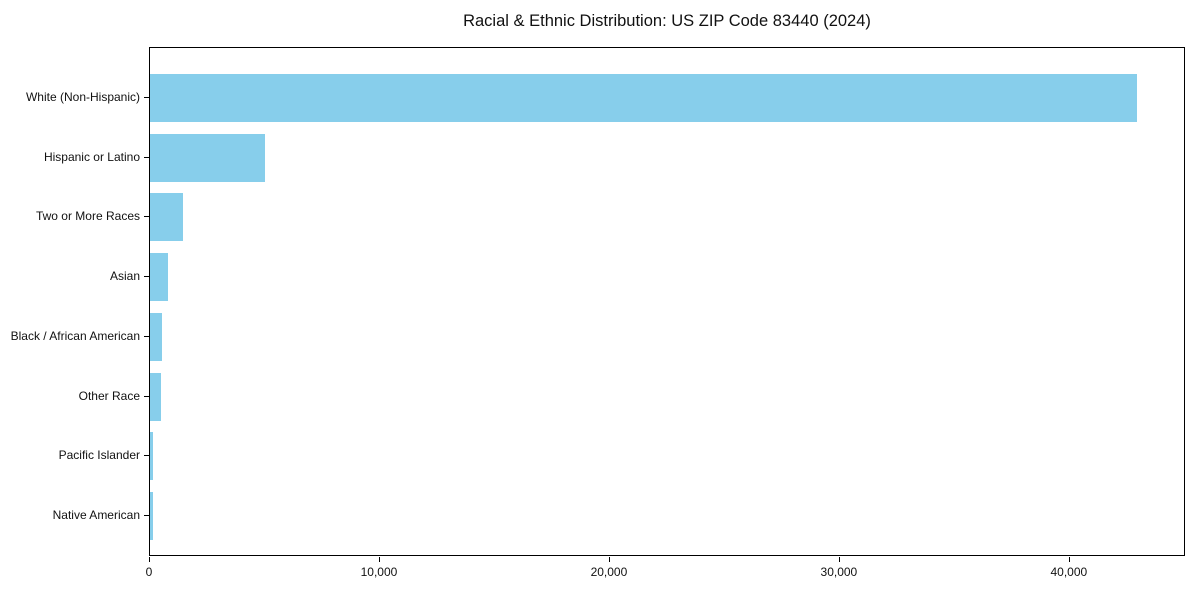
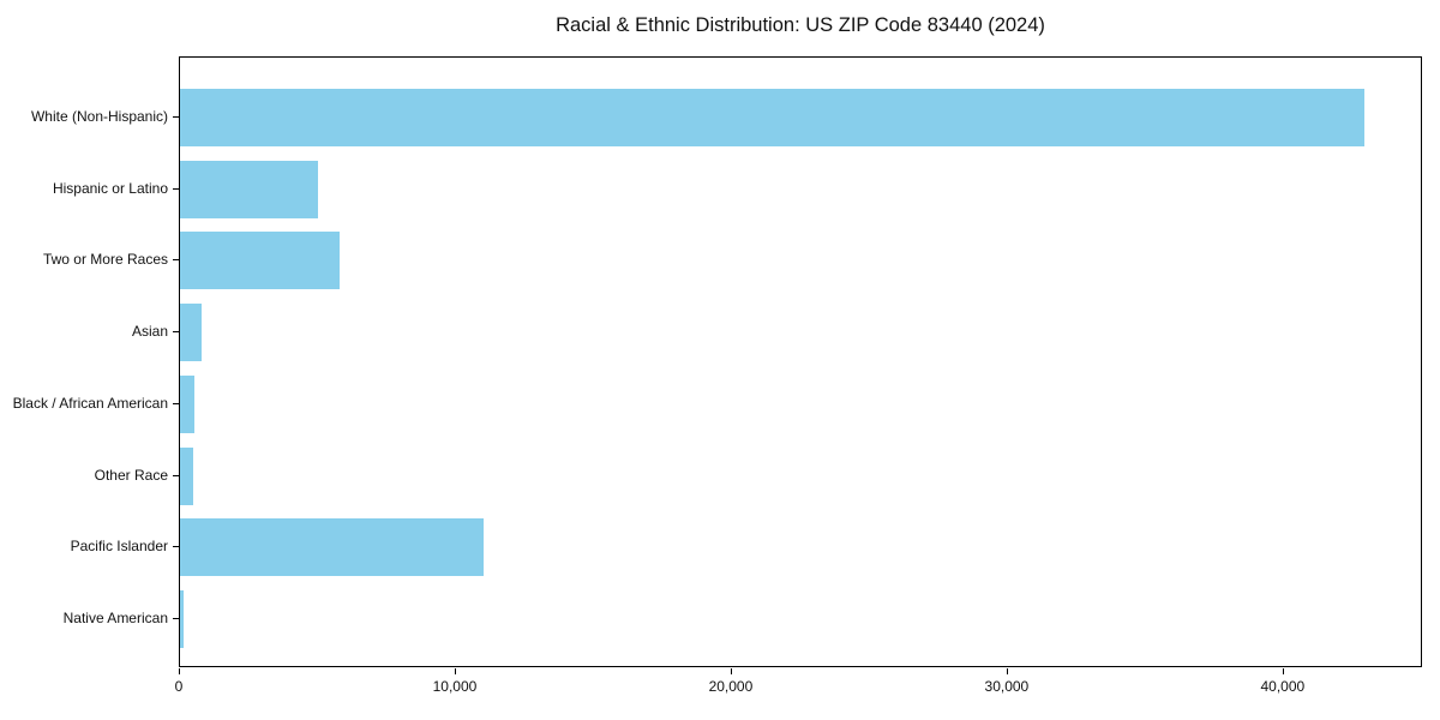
Two or More Races: 1400 -> 5800
Pacific Islander: 100 -> 11000
